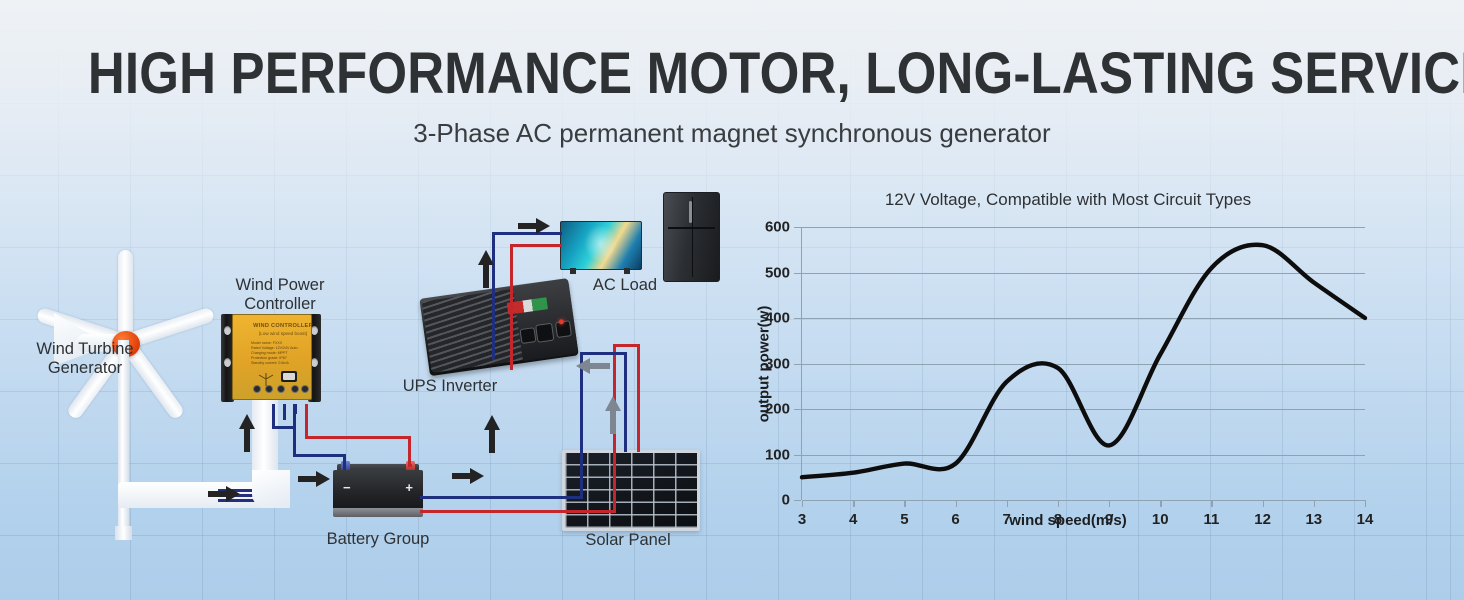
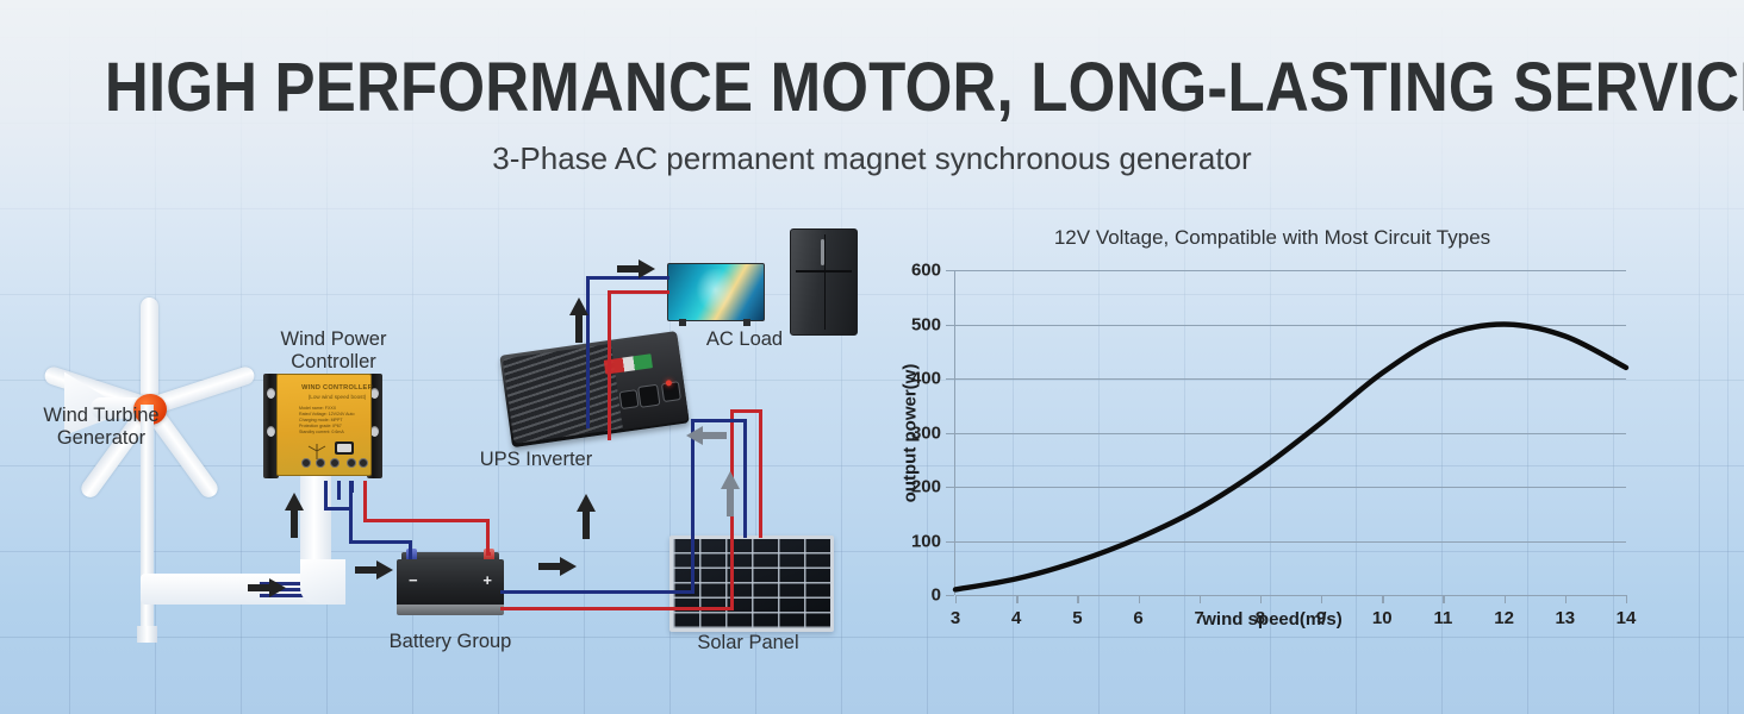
3: 50 -> 10
4: 60 -> 30
5: 80 -> 60
6: 80 -> 100
7: 260 -> 160
8: 290 -> 230
9: 120 -> 320
10: 320 -> 410
11: 510 -> 480
12: 560 -> 500
14: 400 -> 420
